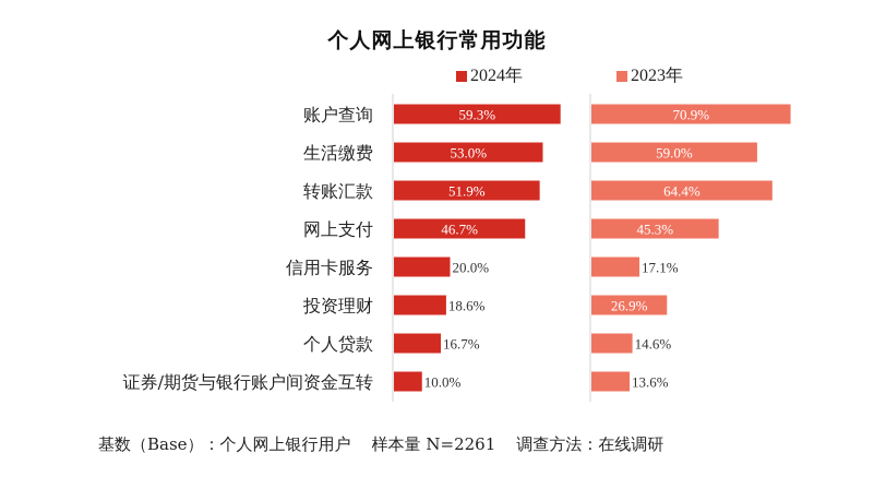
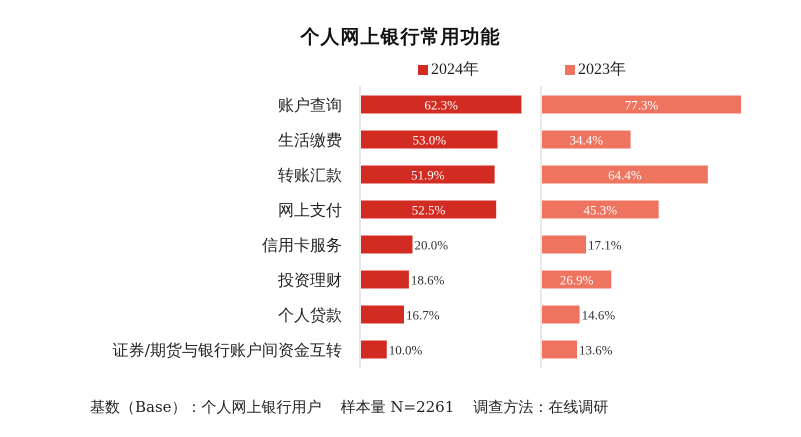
2024年/账户查询: 59.3% -> 62.3%
2023年/账户查询: 70.9% -> 77.3%
2023年/生活缴费: 59.0% -> 34.4%
2024年/网上支付: 46.7% -> 52.5%
